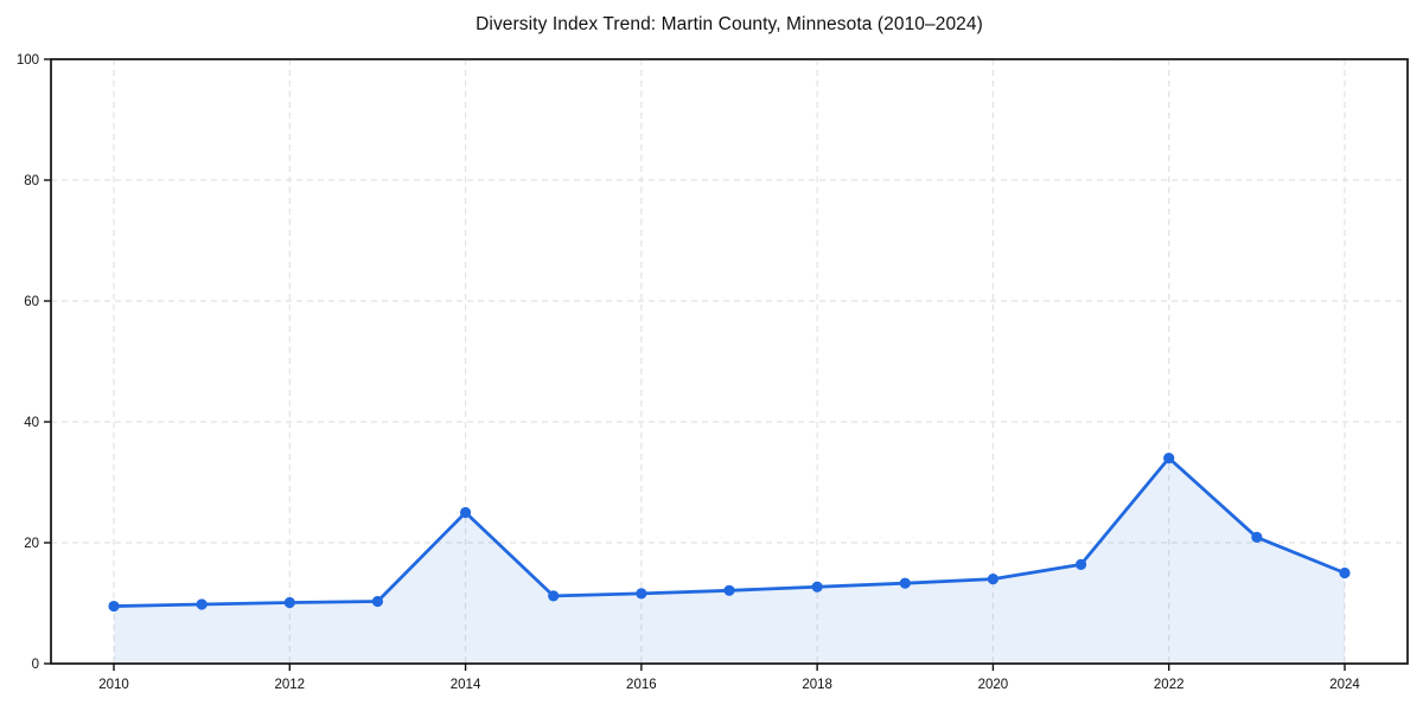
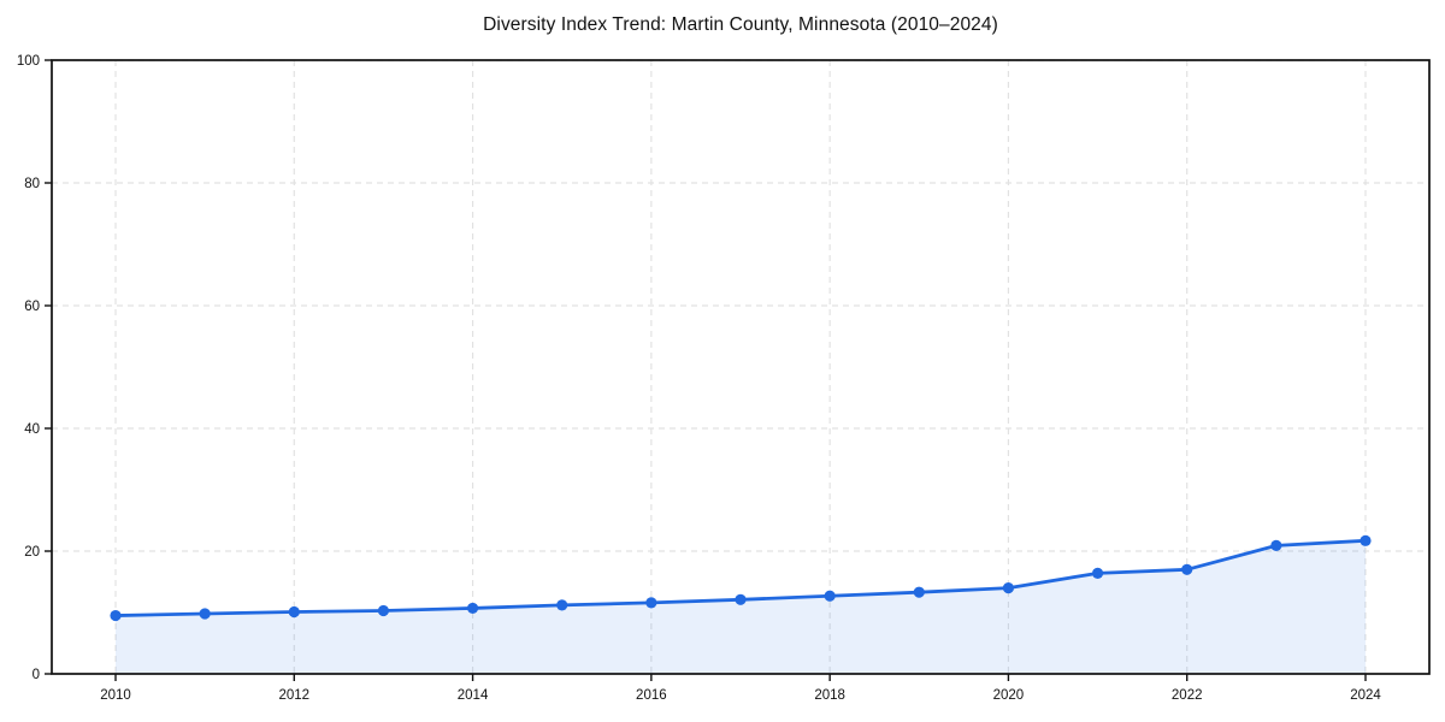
2014: 25 -> 11
2022: 34 -> 17
2024: 15 -> 22
